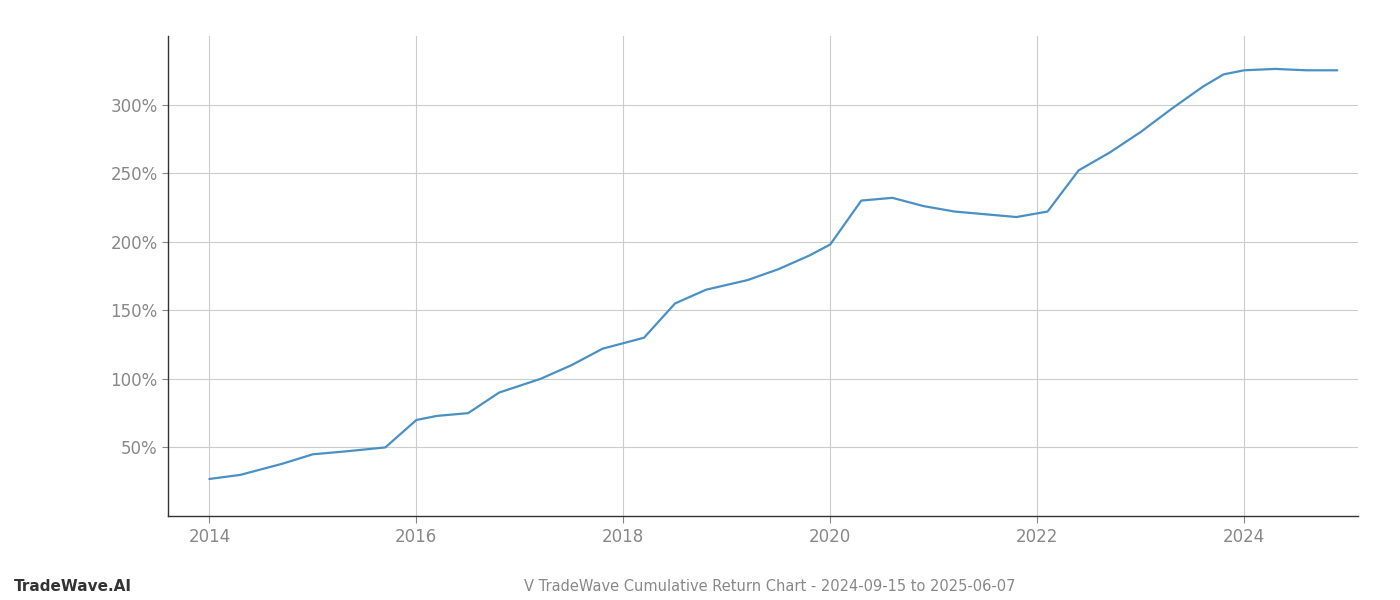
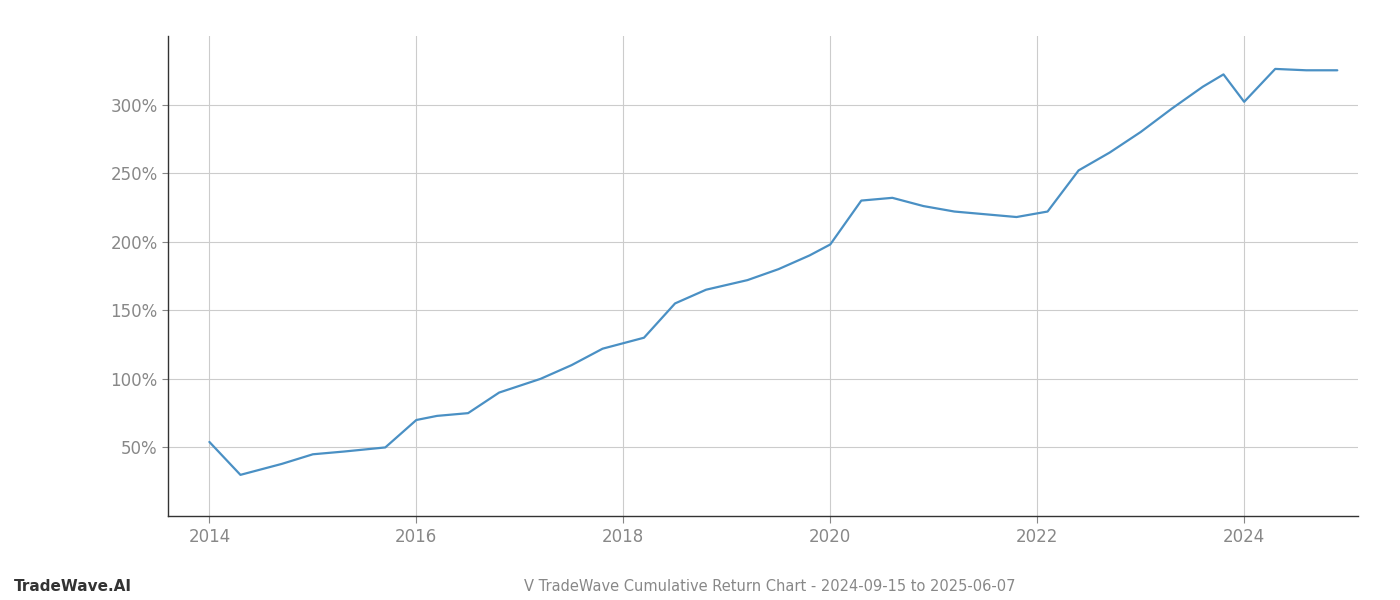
2014: 27% -> 54%
2024: 325% -> 302%
